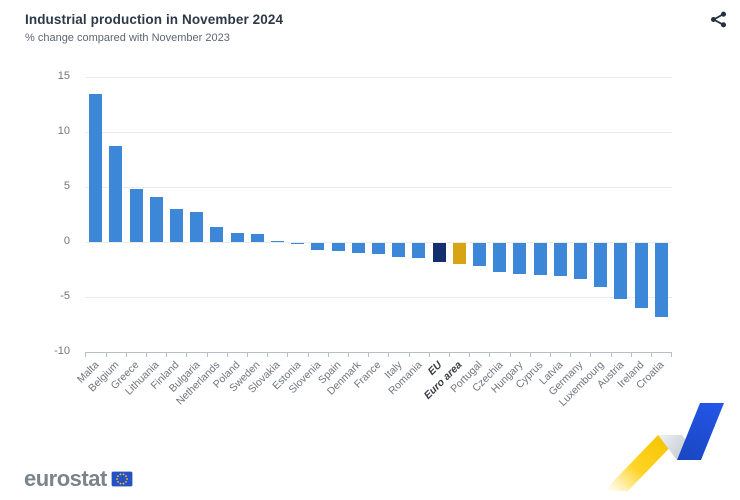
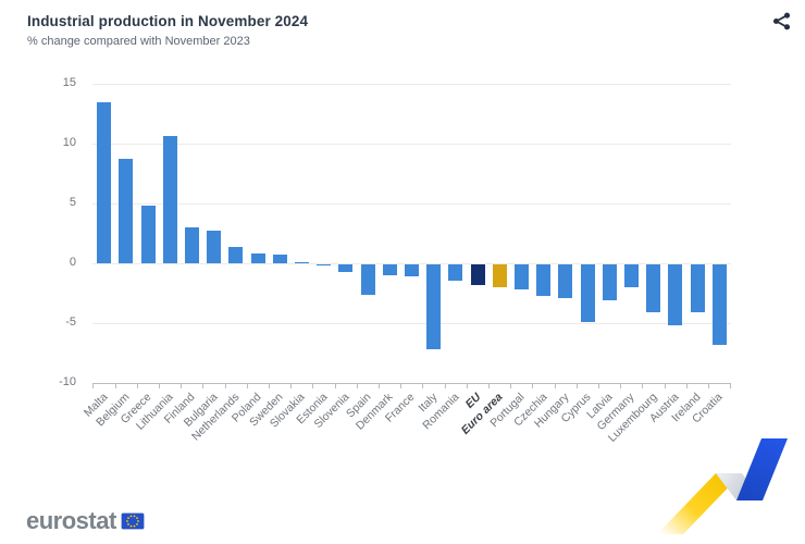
Lithuania: 4.1 -> 10.6
Spain: -0.7 -> -2.5
Italy: -1.3 -> -7.1
Cyprus: -2.9 -> -4.8
Germany: -3.3 -> -1.9
Ireland: -5.9 -> -4.0
